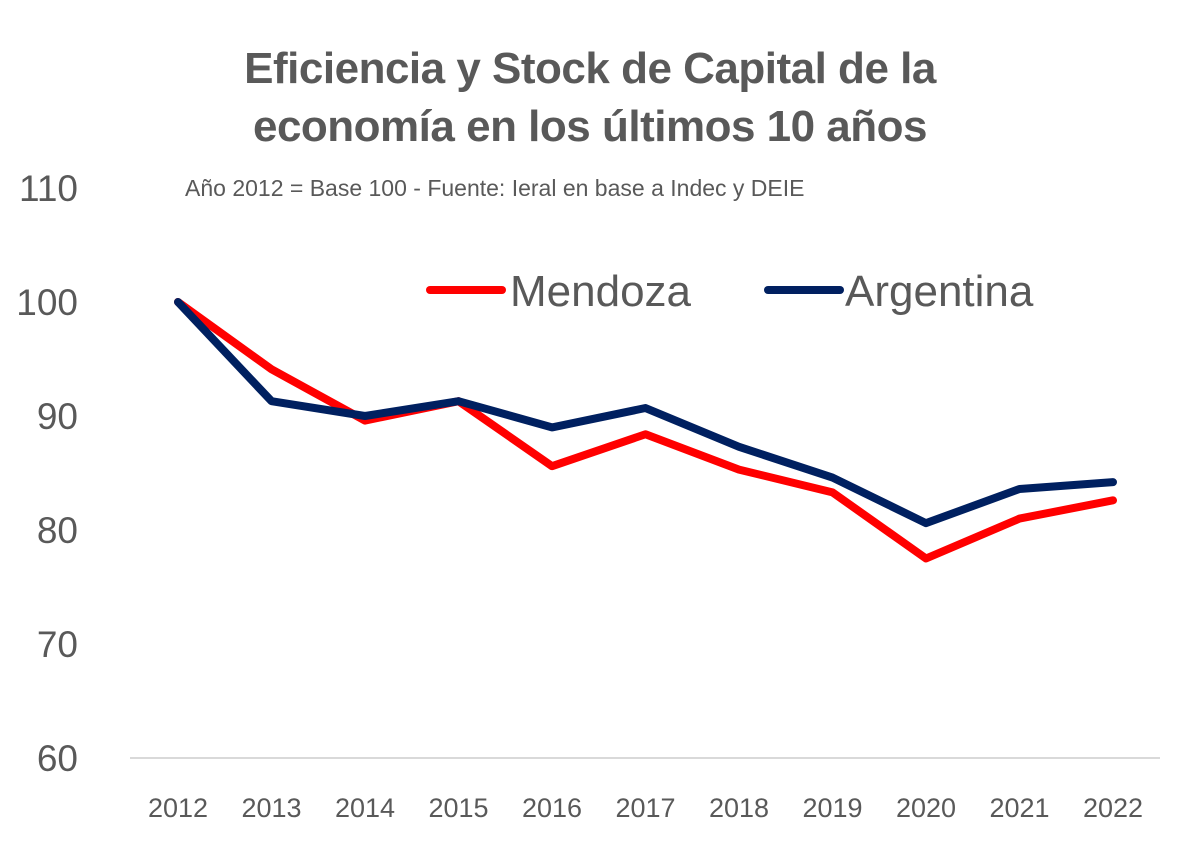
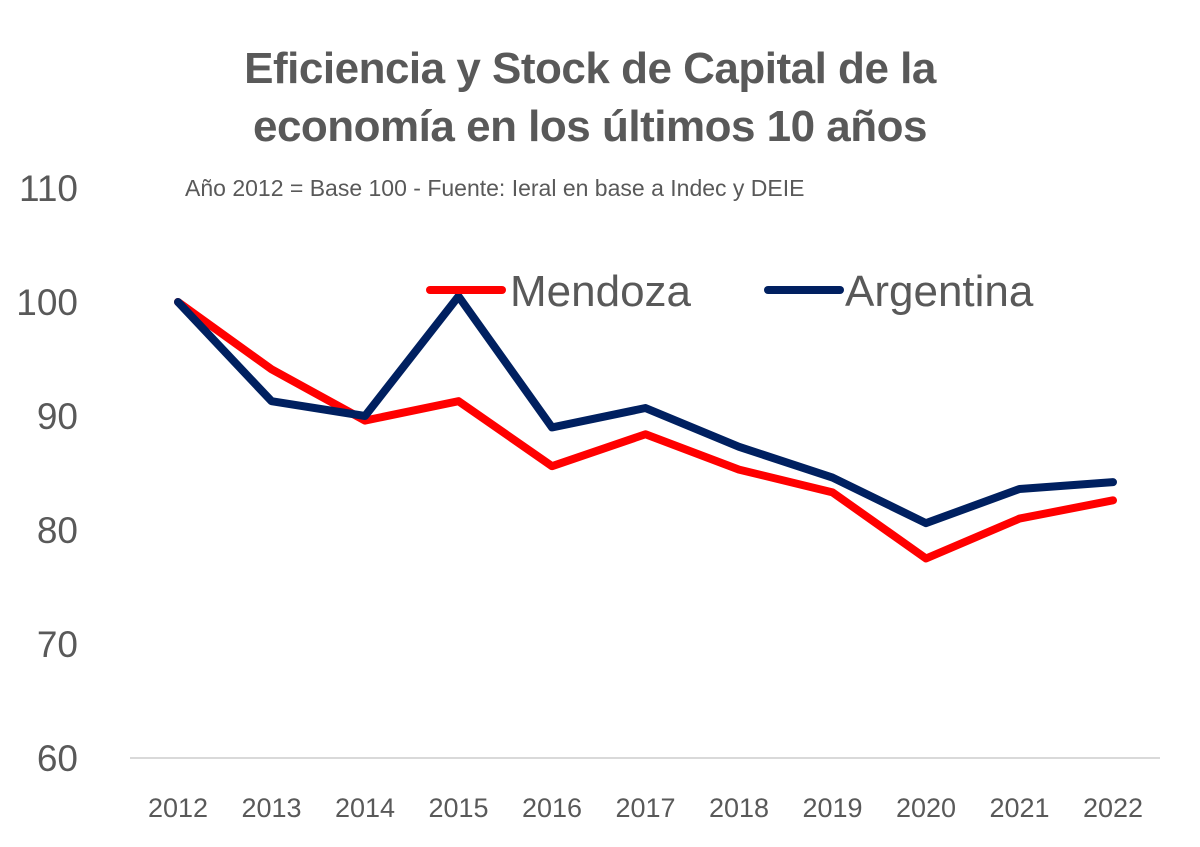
Argentina/2015: 91.3 -> 100.5
